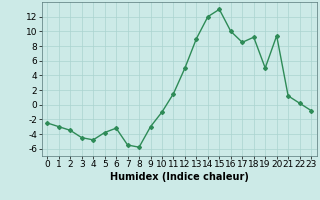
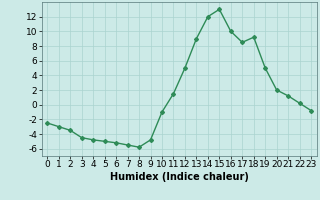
5: -3.8 -> -5.0
6: -3.2 -> -5.2
9: -3.0 -> -4.8
20: 9.4 -> 2.0
